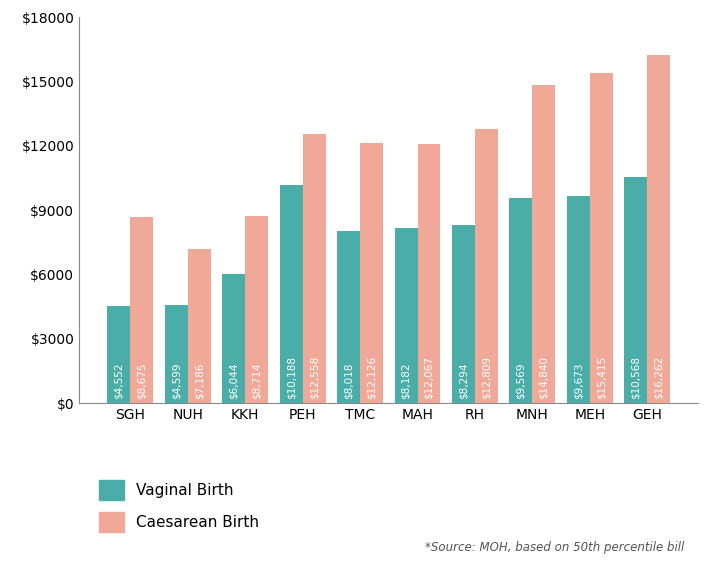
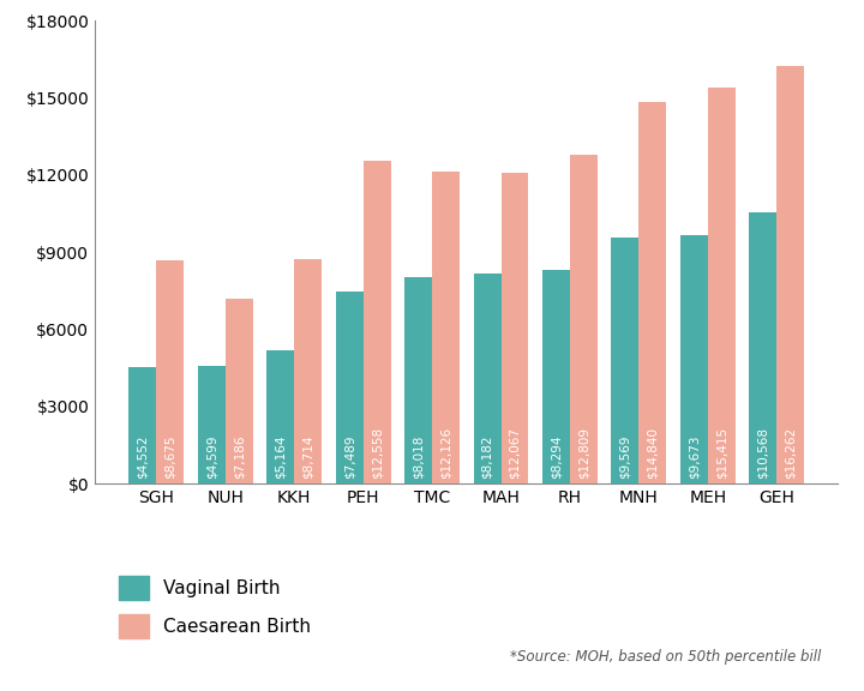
Vaginal Birth/KKH: $6,044 -> $5,164
Vaginal Birth/PEH: $10,188 -> $7,489
